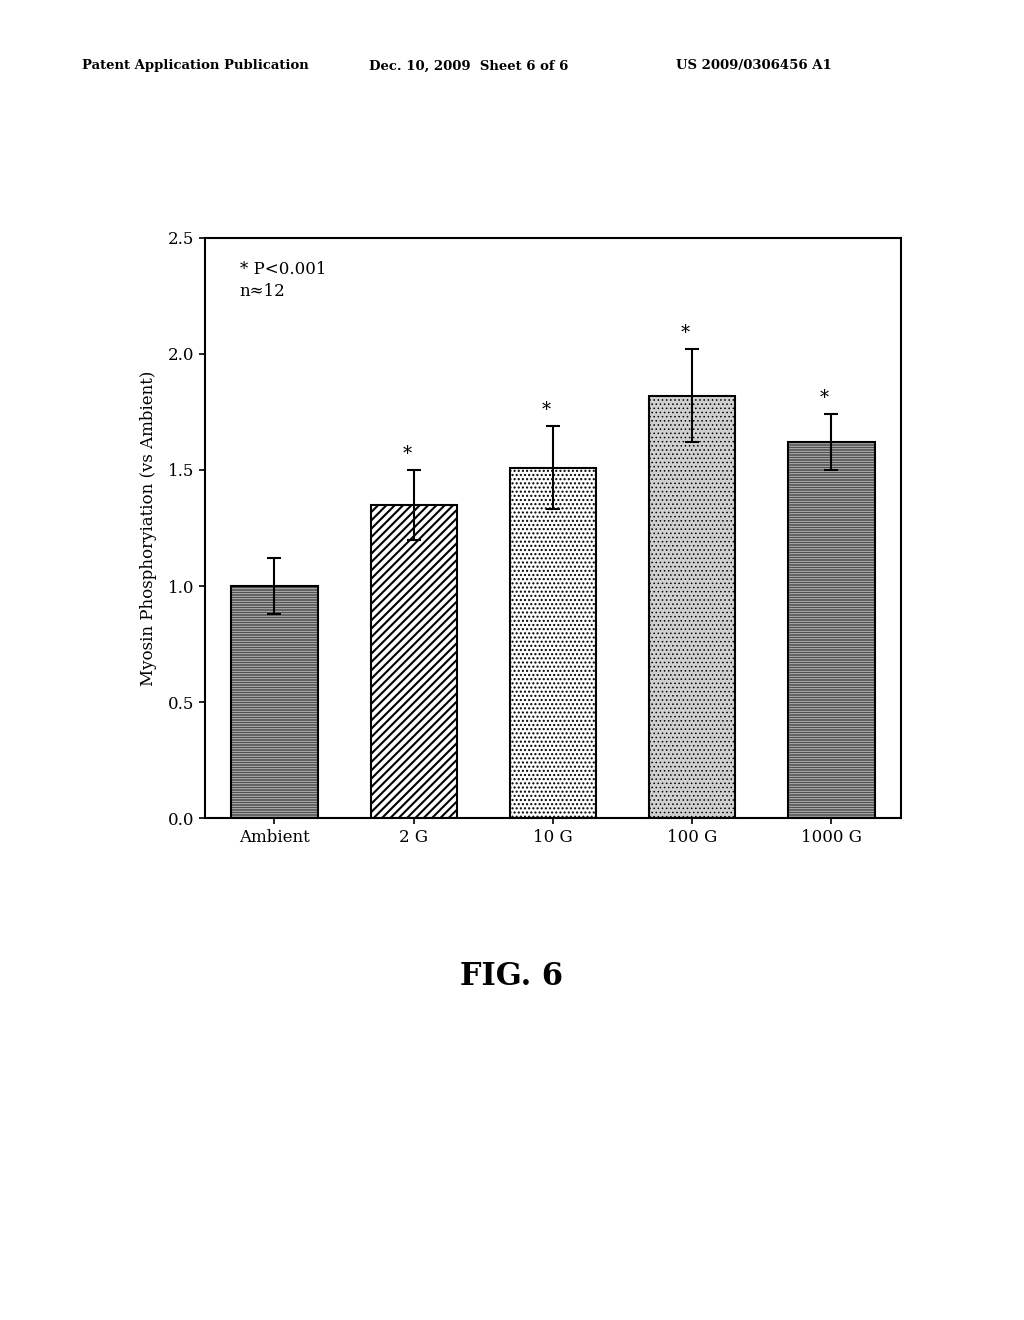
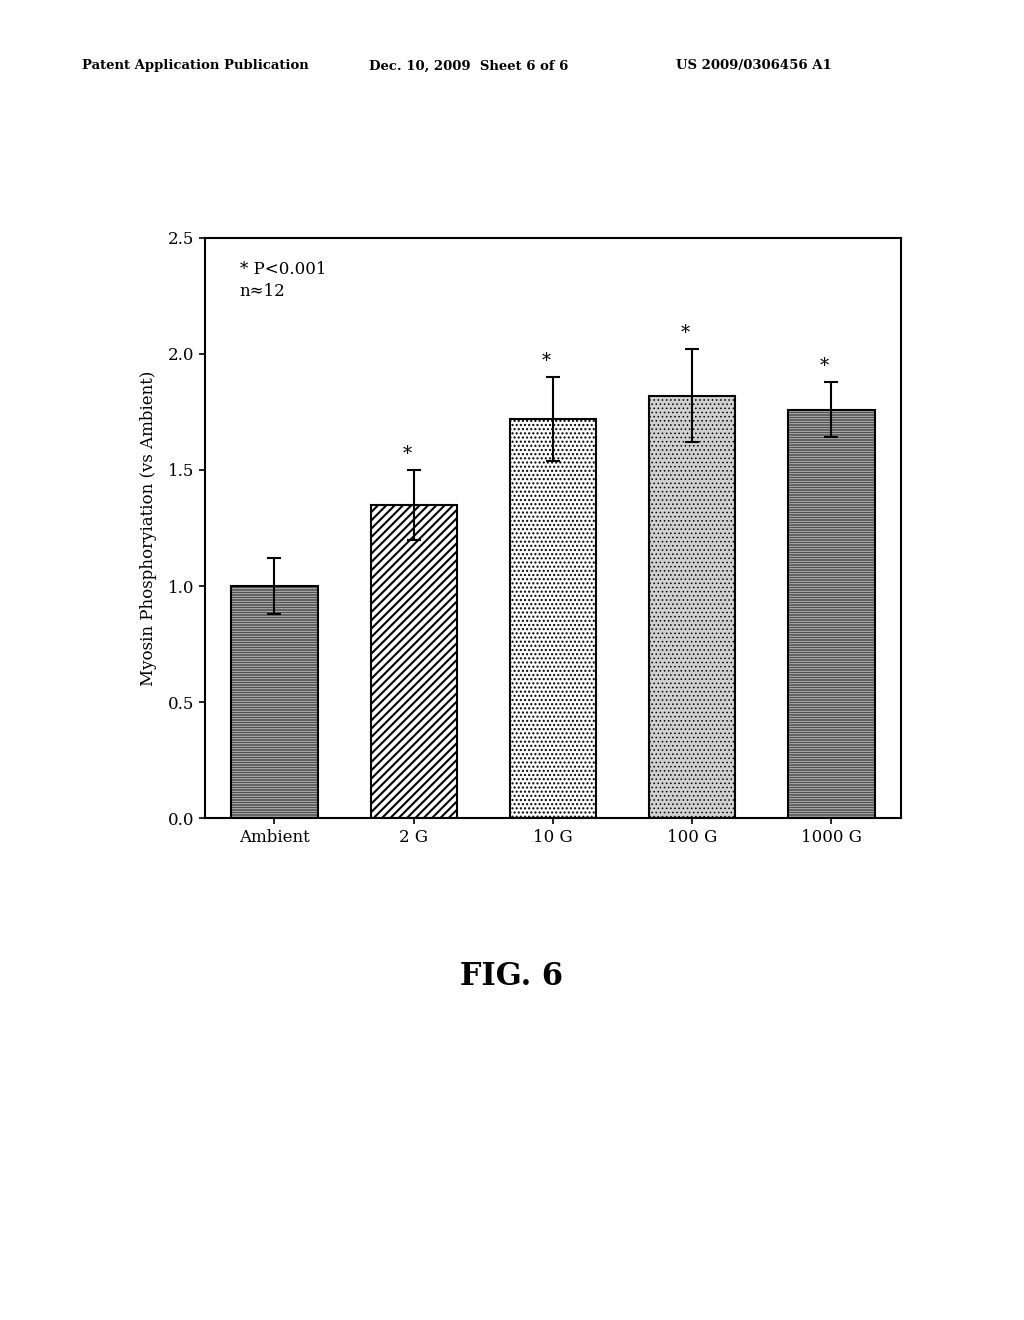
10 G: 1.51 -> 1.72
1000 G: 1.62 -> 1.76
